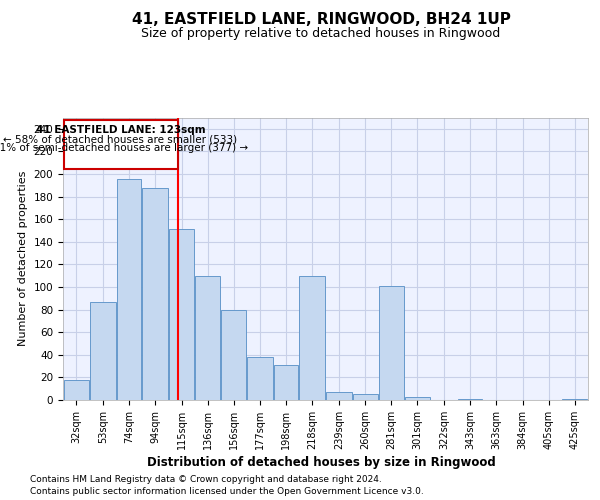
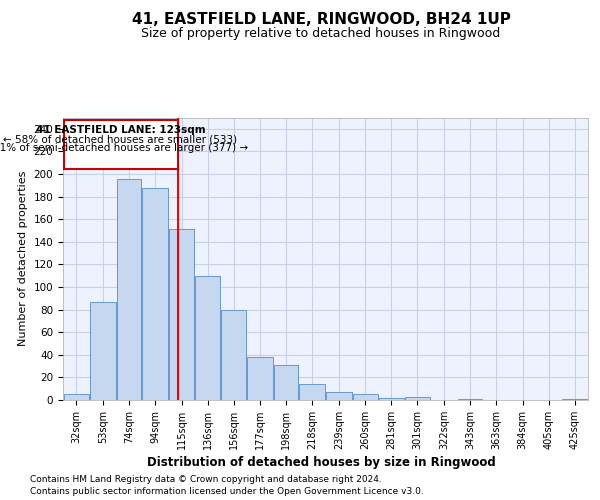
32sqm: 18 -> 5
218sqm: 110 -> 14
281sqm: 101 -> 2
